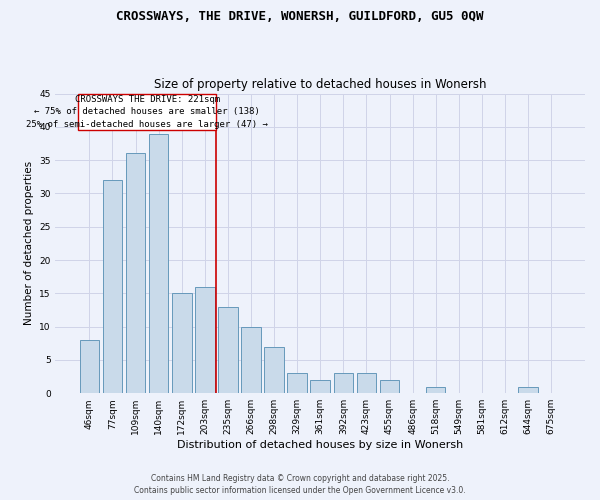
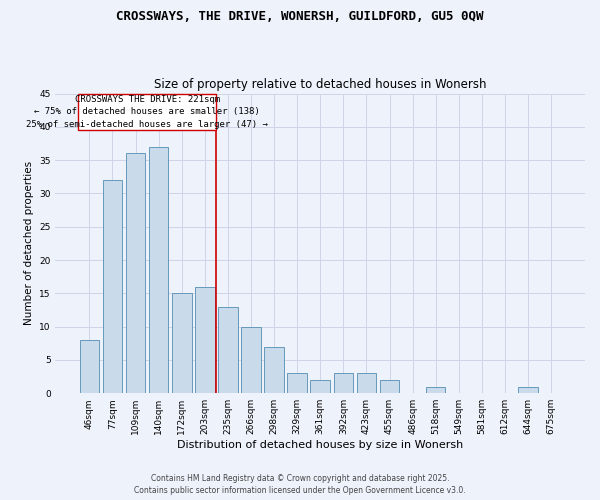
140sqm: 39 -> 37
